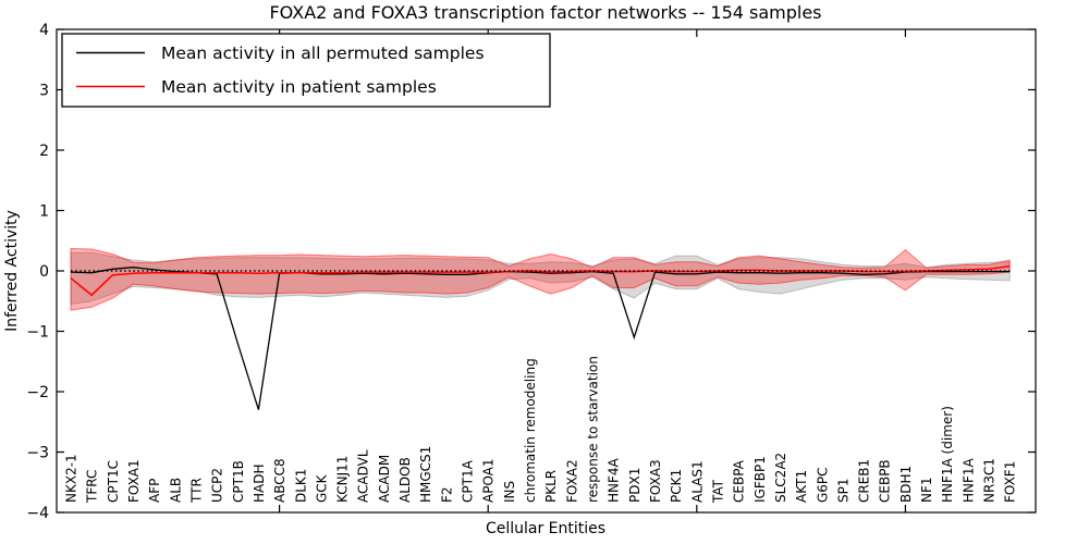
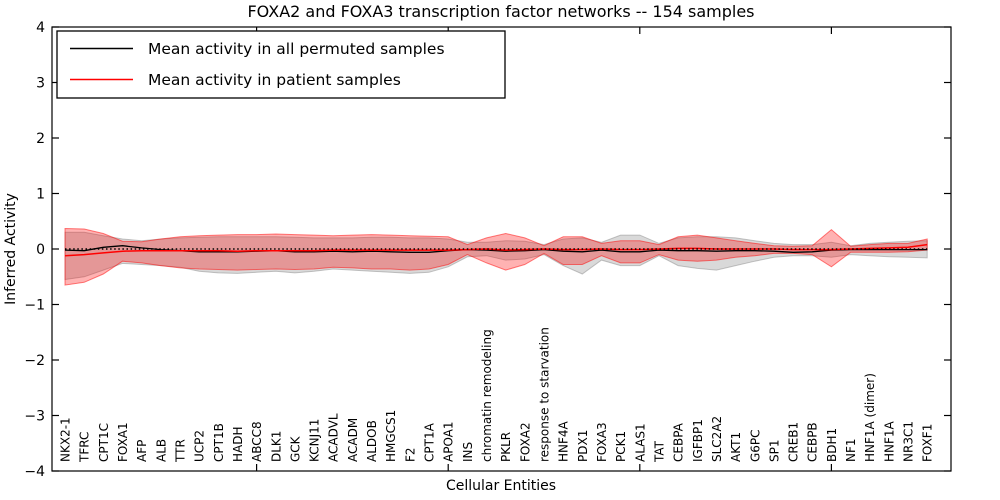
Mean activity in patient samples/TFRC: -0.4 -> -0.1
Mean activity in all permuted samples/CPT1B: -1.2 -> -0.1
Mean activity in all permuted samples/HADH: -2.3 -> -0.1
Mean activity in all permuted samples/PDX1: -1.1 -> -0.1
